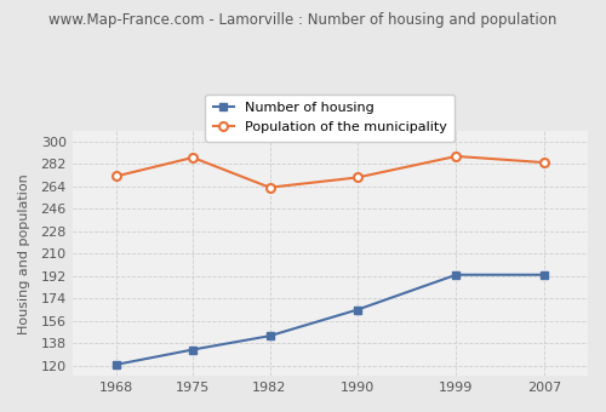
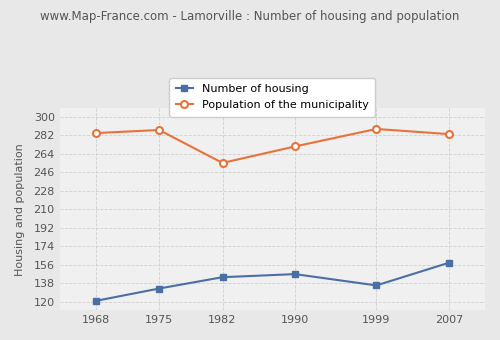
Population of the municipality/1968: 272 -> 284
Population of the municipality/1982: 263 -> 255
Number of housing/1990: 165 -> 147
Number of housing/1999: 193 -> 136
Number of housing/2007: 193 -> 158
